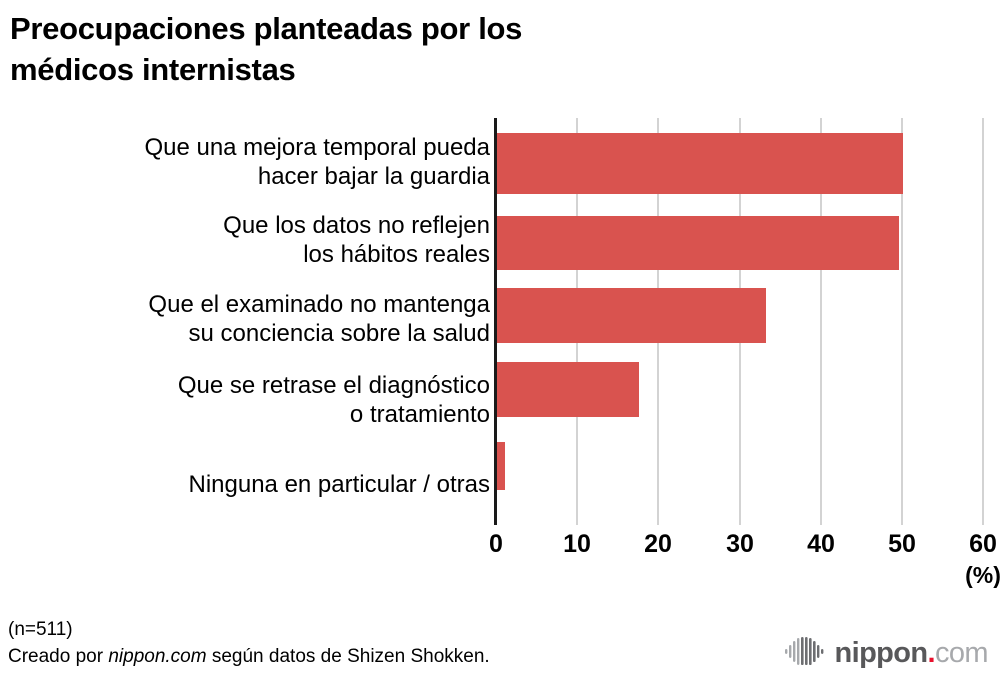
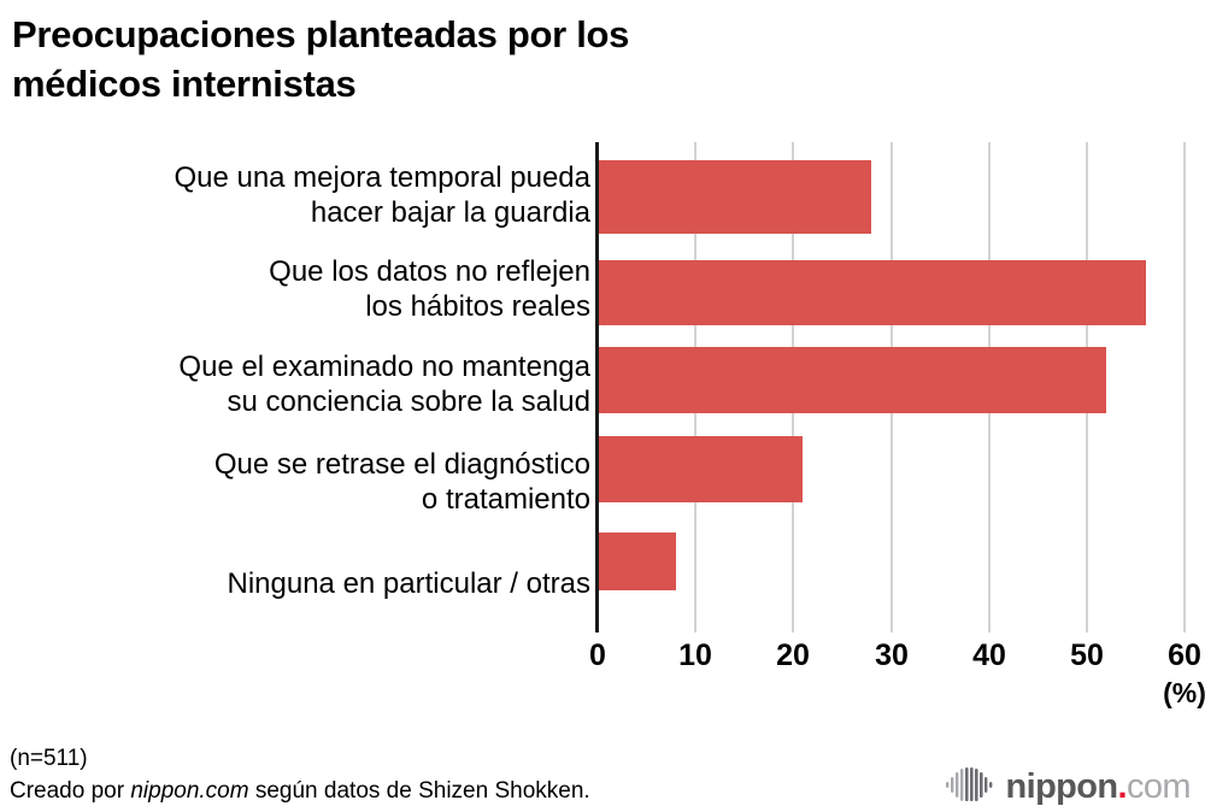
Que una mejora temporal pueda hacer bajar la guardia: 50 -> 28
Que los datos no reflejen los hábitos reales: 50 -> 56
Que el examinado no mantenga su conciencia sobre la salud: 33 -> 52
Que se retrase el diagnóstico o tratamiento: 18 -> 21
Ninguna en particular / otras: 1 -> 8
